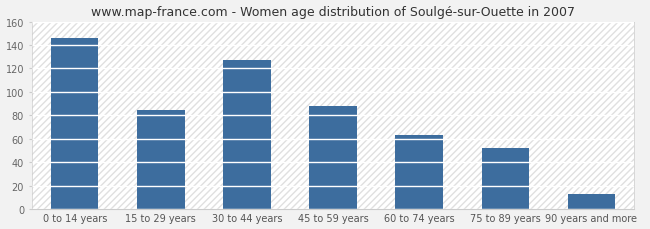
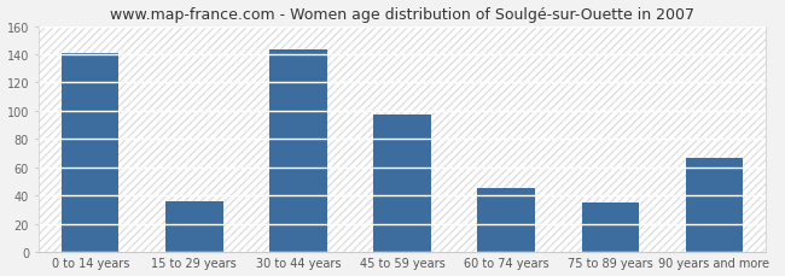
0 to 14 years: 146 -> 141
15 to 29 years: 85 -> 36
30 to 44 years: 127 -> 143
45 to 59 years: 88 -> 97
60 to 74 years: 63 -> 45
75 to 89 years: 52 -> 35
90 years and more: 13 -> 67
